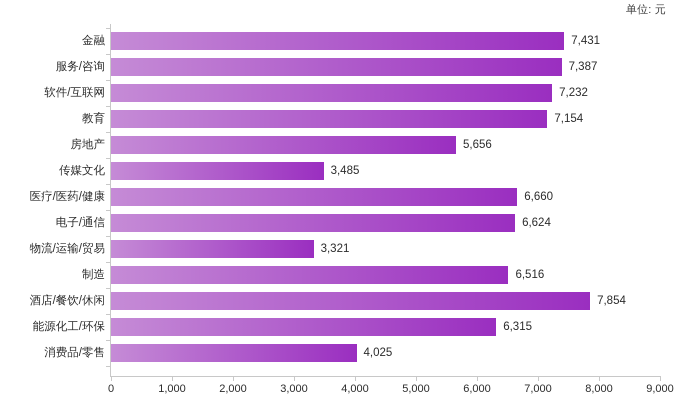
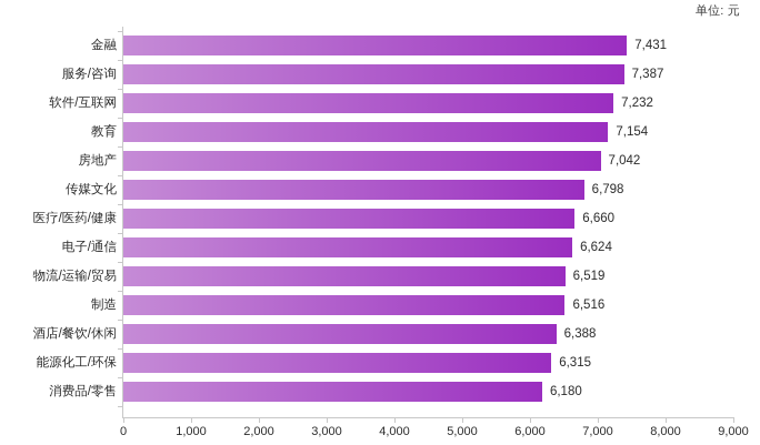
房地产: 5,656 -> 7,042
传媒文化: 3,485 -> 6,798
物流/运输/贸易: 3,321 -> 6,519
酒店/餐饮/休闲: 7,854 -> 6,388
消费品/零售: 4,025 -> 6,180
